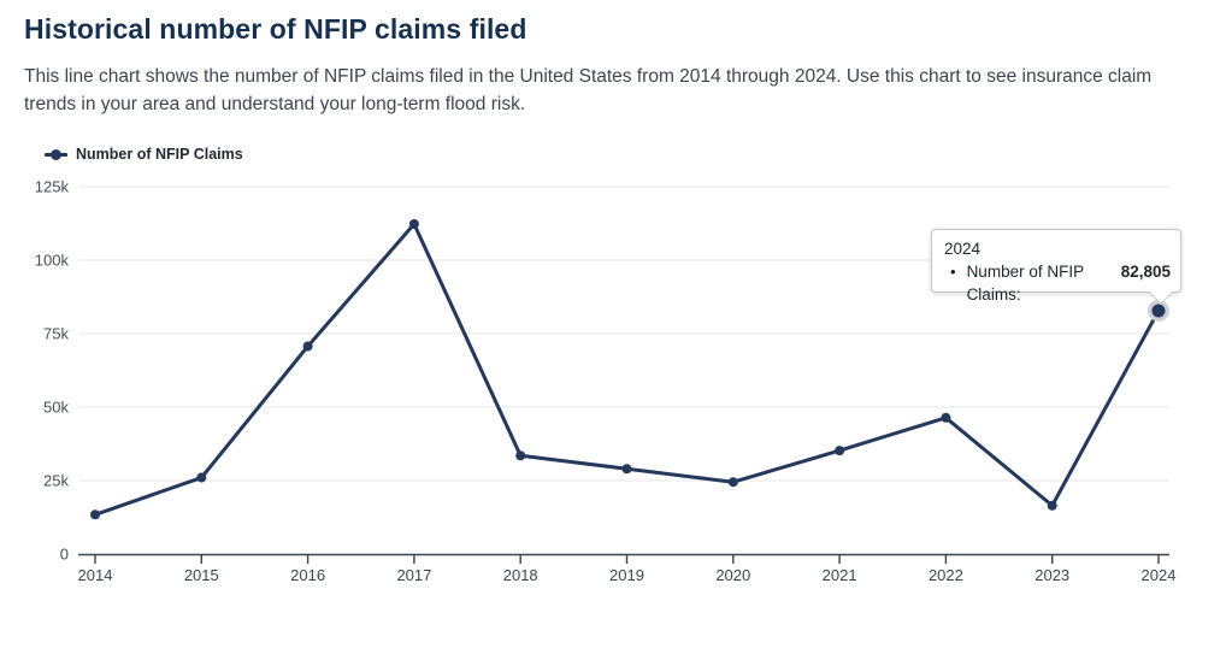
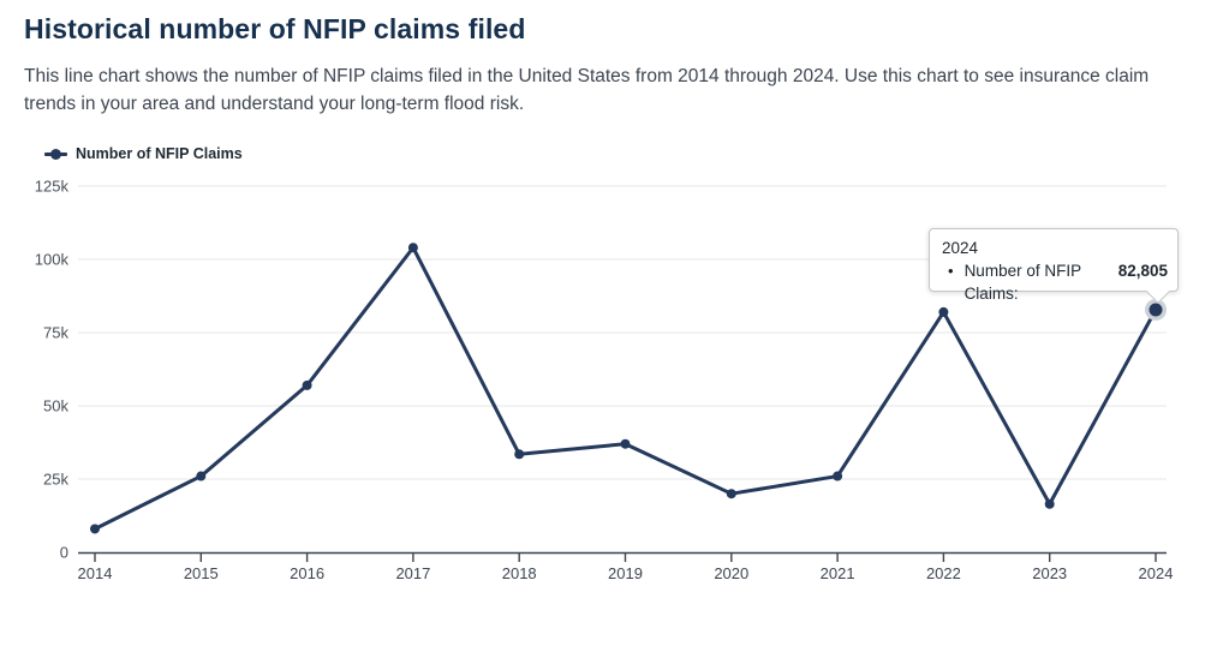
2014: 13k -> 8k
2016: 71k -> 57k
2017: 112k -> 104k
2019: 29k -> 37k
2020: 24k -> 20k
2021: 35k -> 26k
2022: 46k -> 82k
